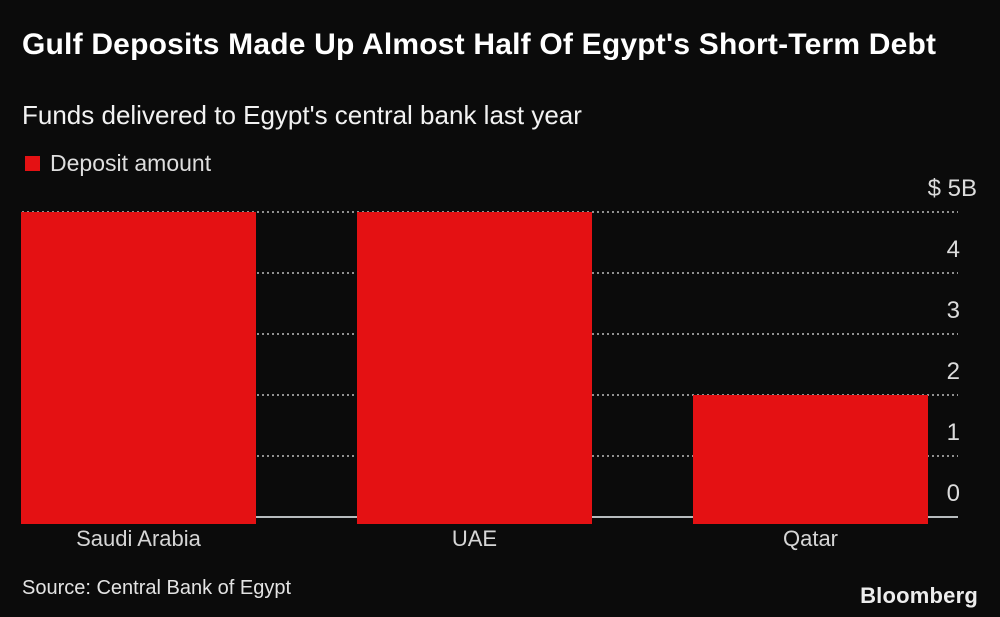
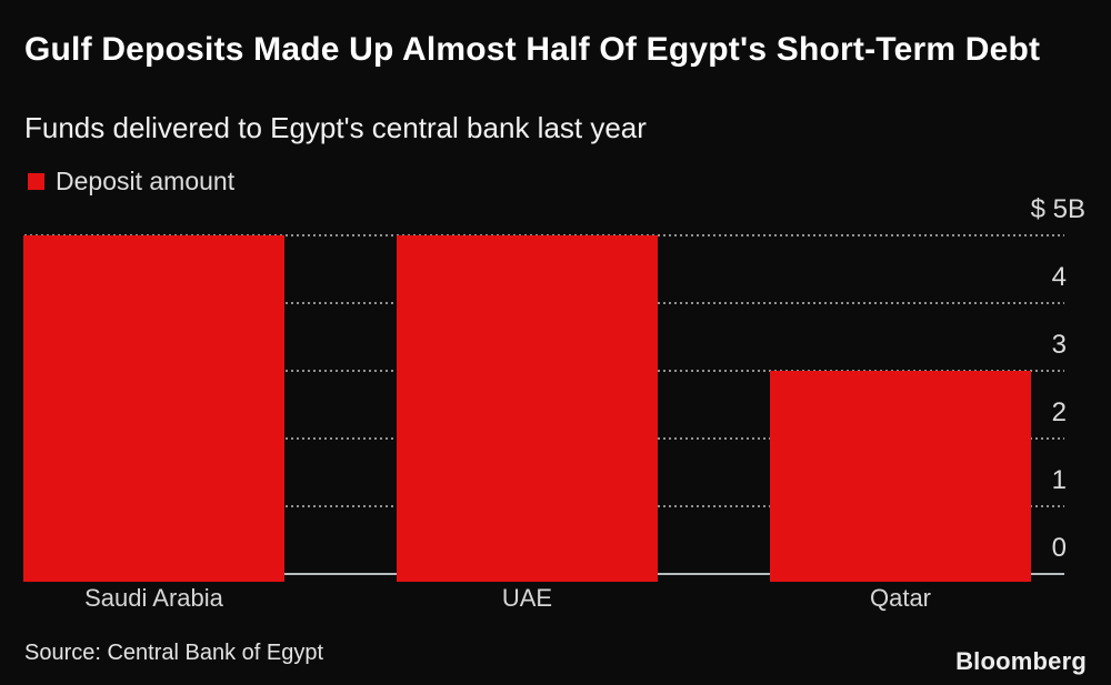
Qatar: 2 -> 3
